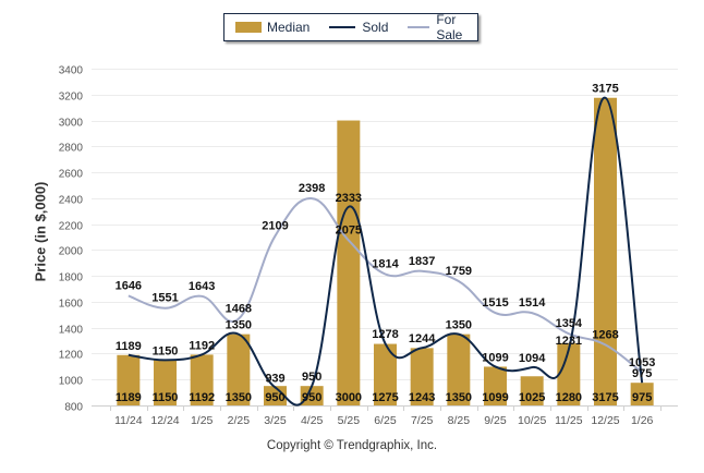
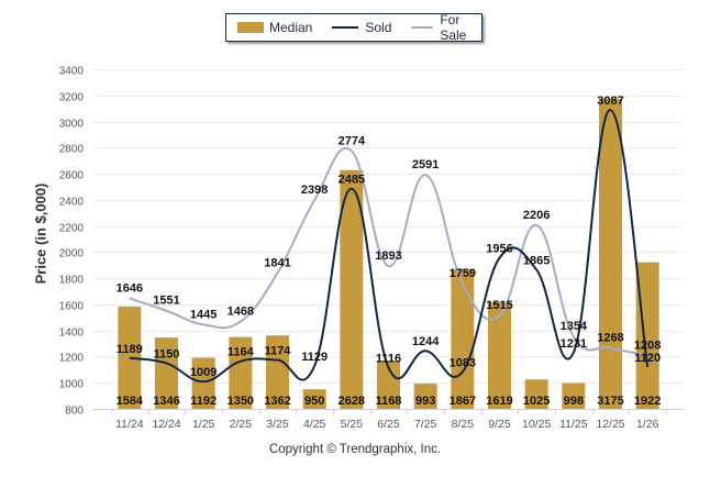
Median/11/24: 1189 -> 1584
Median/12/24: 1150 -> 1346
Sold/1/25: 1192 -> 1009
For Sale/1/25: 1643 -> 1445
Sold/2/25: 1350 -> 1164
Median/3/25: 950 -> 1362
Sold/3/25: 939 -> 1174
For Sale/3/25: 2109 -> 1841
Sold/4/25: 950 -> 1129
Median/5/25: 3000 -> 2628
Sold/5/25: 2333 -> 2485
For Sale/5/25: 2075 -> 2774
Median/6/25: 1275 -> 1168
Sold/6/25: 1278 -> 1116
For Sale/6/25: 1814 -> 1893
Median/7/25: 1243 -> 993
For Sale/7/25: 1837 -> 2591
Median/8/25: 1350 -> 1867
Sold/8/25: 1350 -> 1083
Median/9/25: 1099 -> 1619
Sold/9/25: 1099 -> 1956
Sold/10/25: 1094 -> 1865
For Sale/10/25: 1514 -> 2206
Median/11/25: 1280 -> 998
Sold/12/25: 3175 -> 3087
Median/1/26: 975 -> 1922
Sold/1/26: 975 -> 1120
For Sale/1/26: 1053 -> 1208
